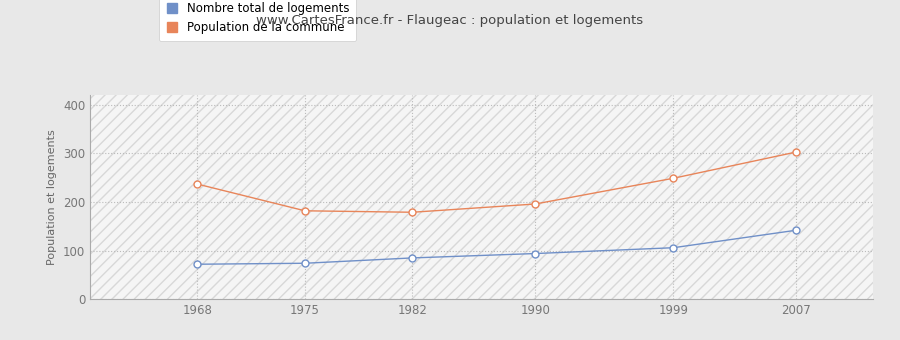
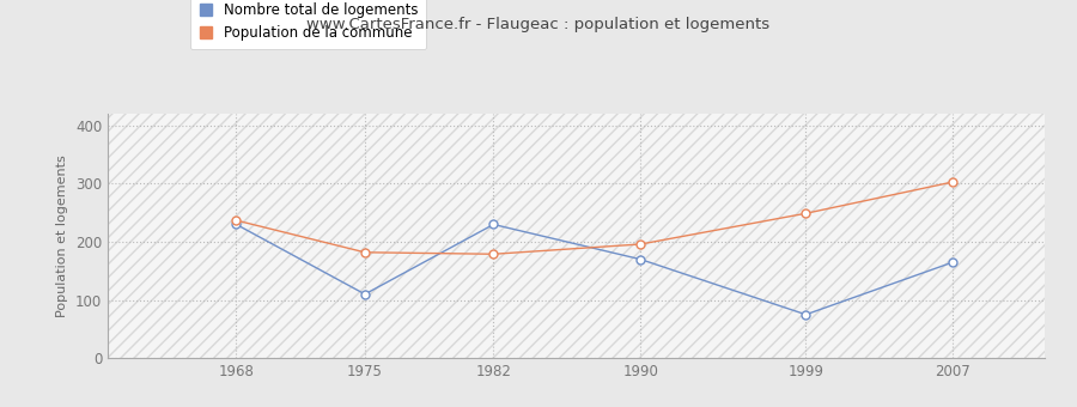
Nombre total de logements/1968: 72 -> 230
Nombre total de logements/1975: 74 -> 110
Nombre total de logements/1982: 85 -> 230
Nombre total de logements/1990: 94 -> 170
Nombre total de logements/1999: 106 -> 75
Nombre total de logements/2007: 142 -> 165
